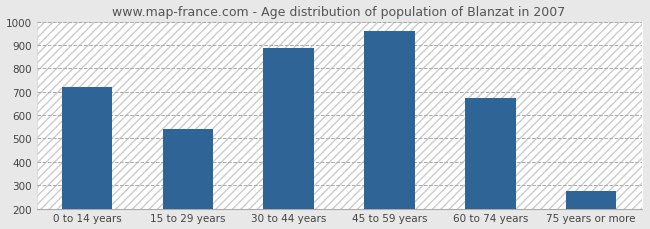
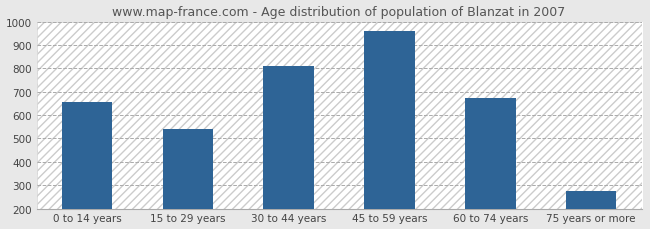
0 to 14 years: 720 -> 655
30 to 44 years: 885 -> 810
